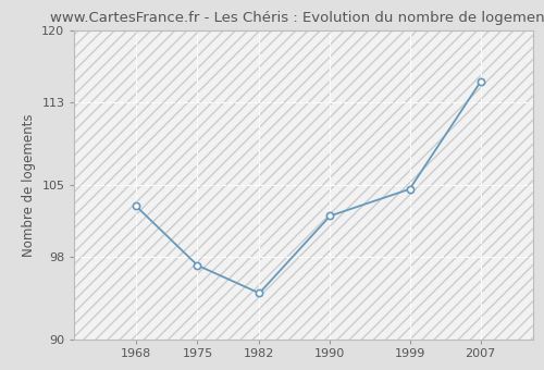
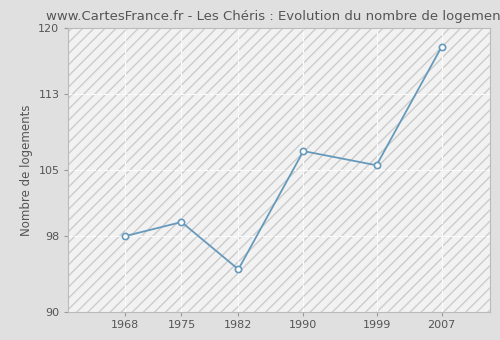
1968: 103.0 -> 98.0
1975: 97.2 -> 99.5
1990: 102.0 -> 107.0
1999: 104.6 -> 105.5
2007: 115.0 -> 118.0
